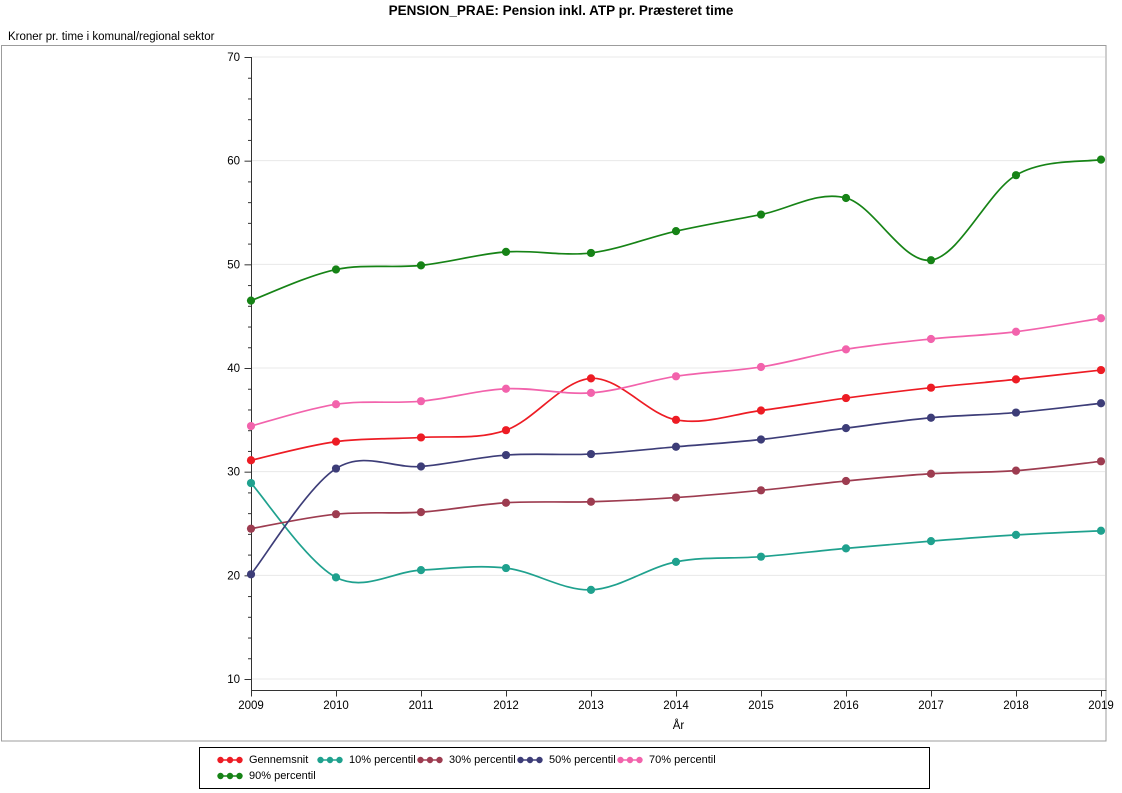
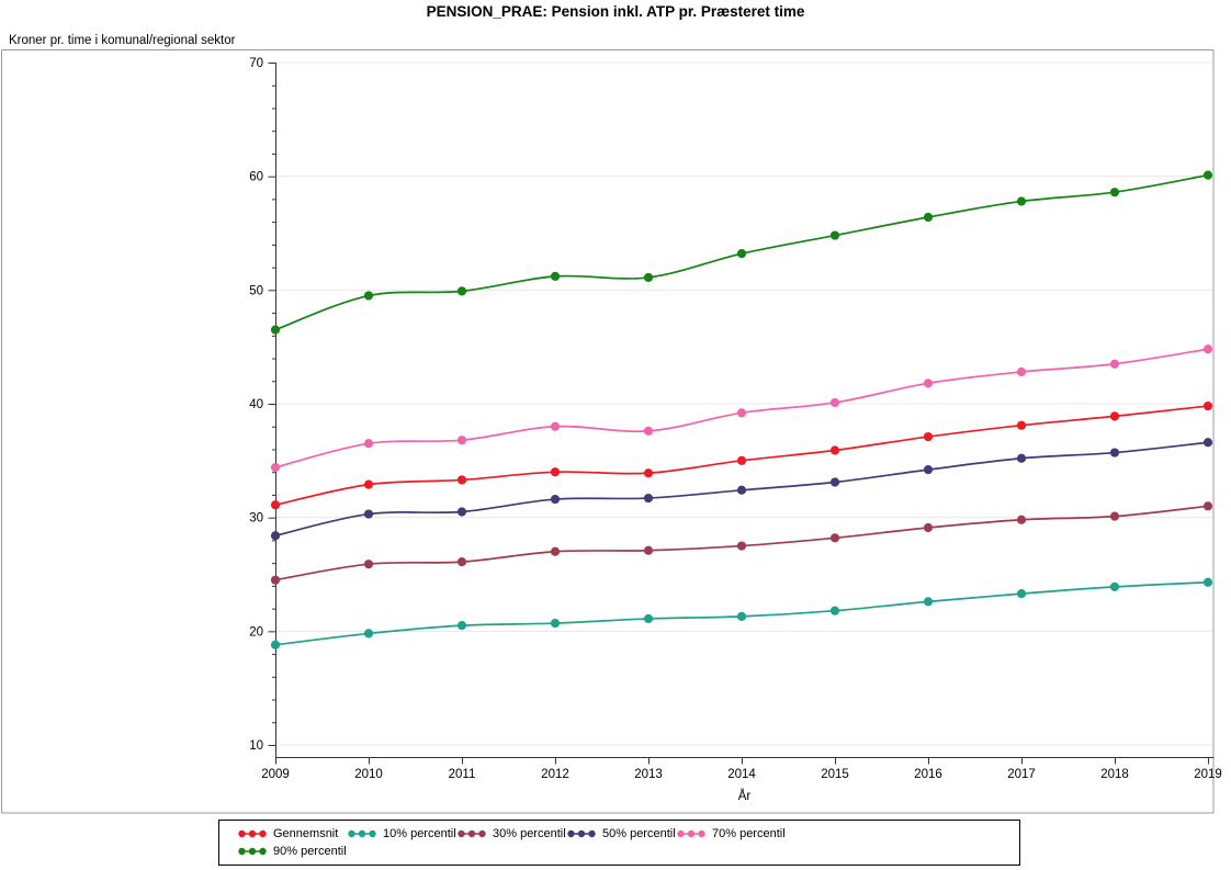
10% percentil/2009: 28.9 -> 18.8
50% percentil/2009: 20.1 -> 28.4
Gennemsnit/2013: 39.0 -> 33.9
10% percentil/2013: 18.6 -> 21.1
90% percentil/2017: 50.4 -> 57.8
